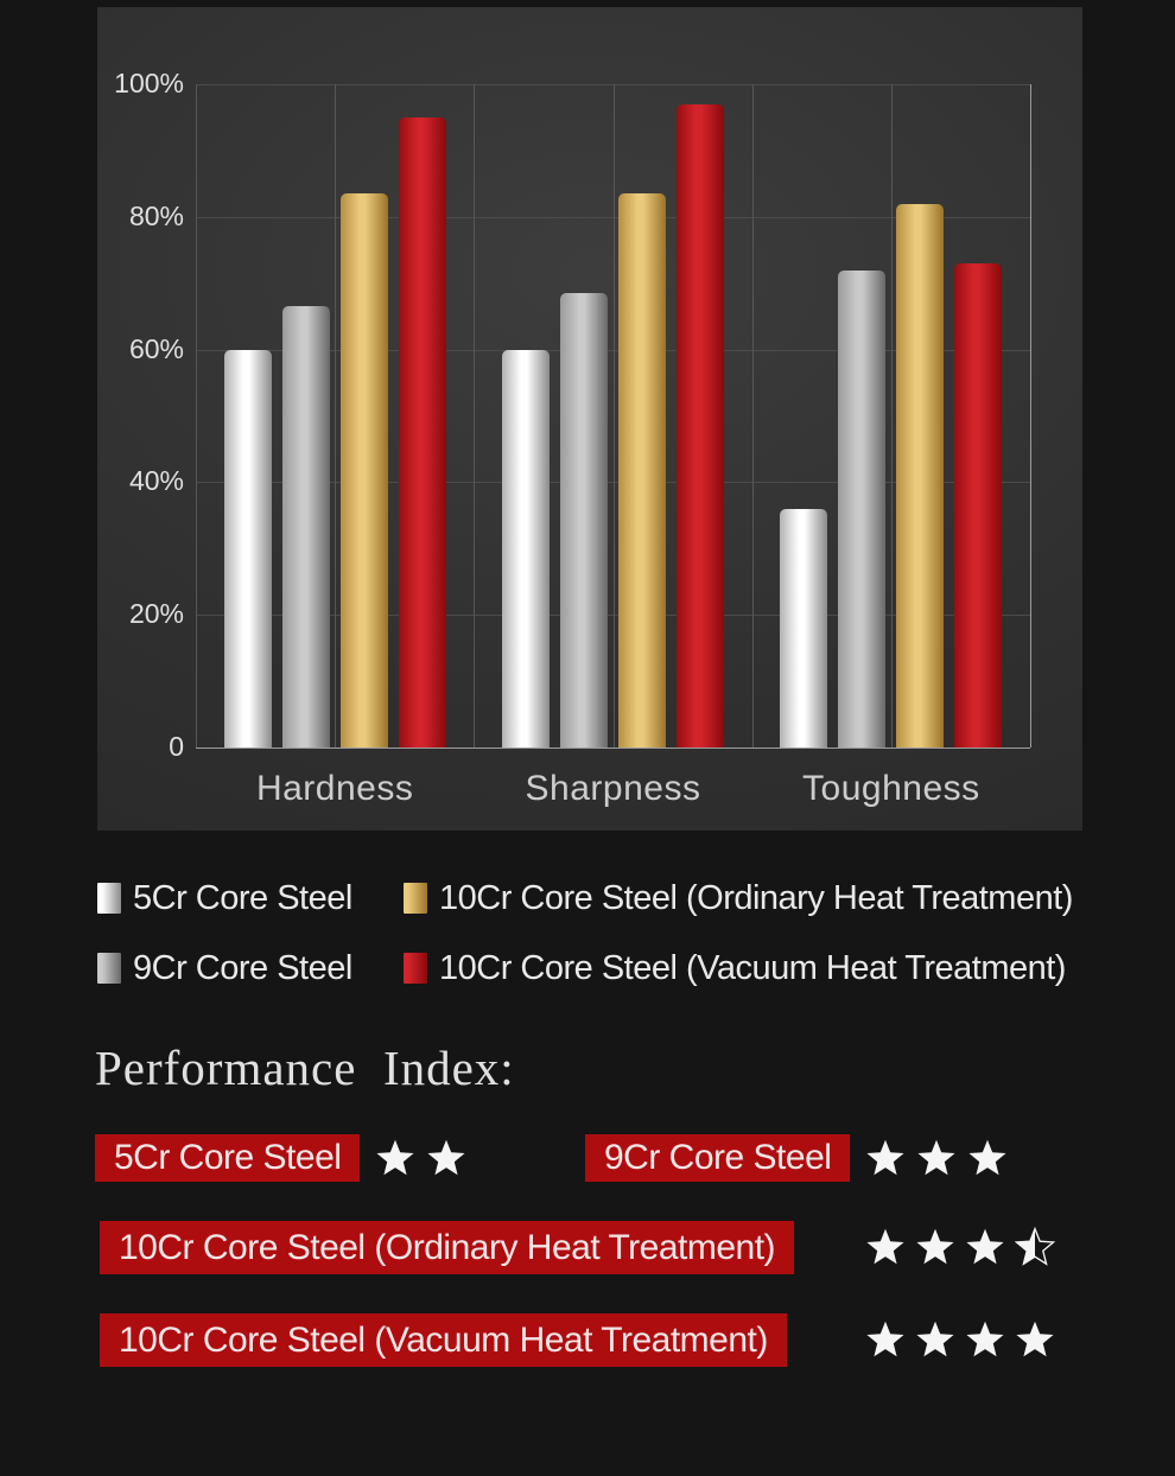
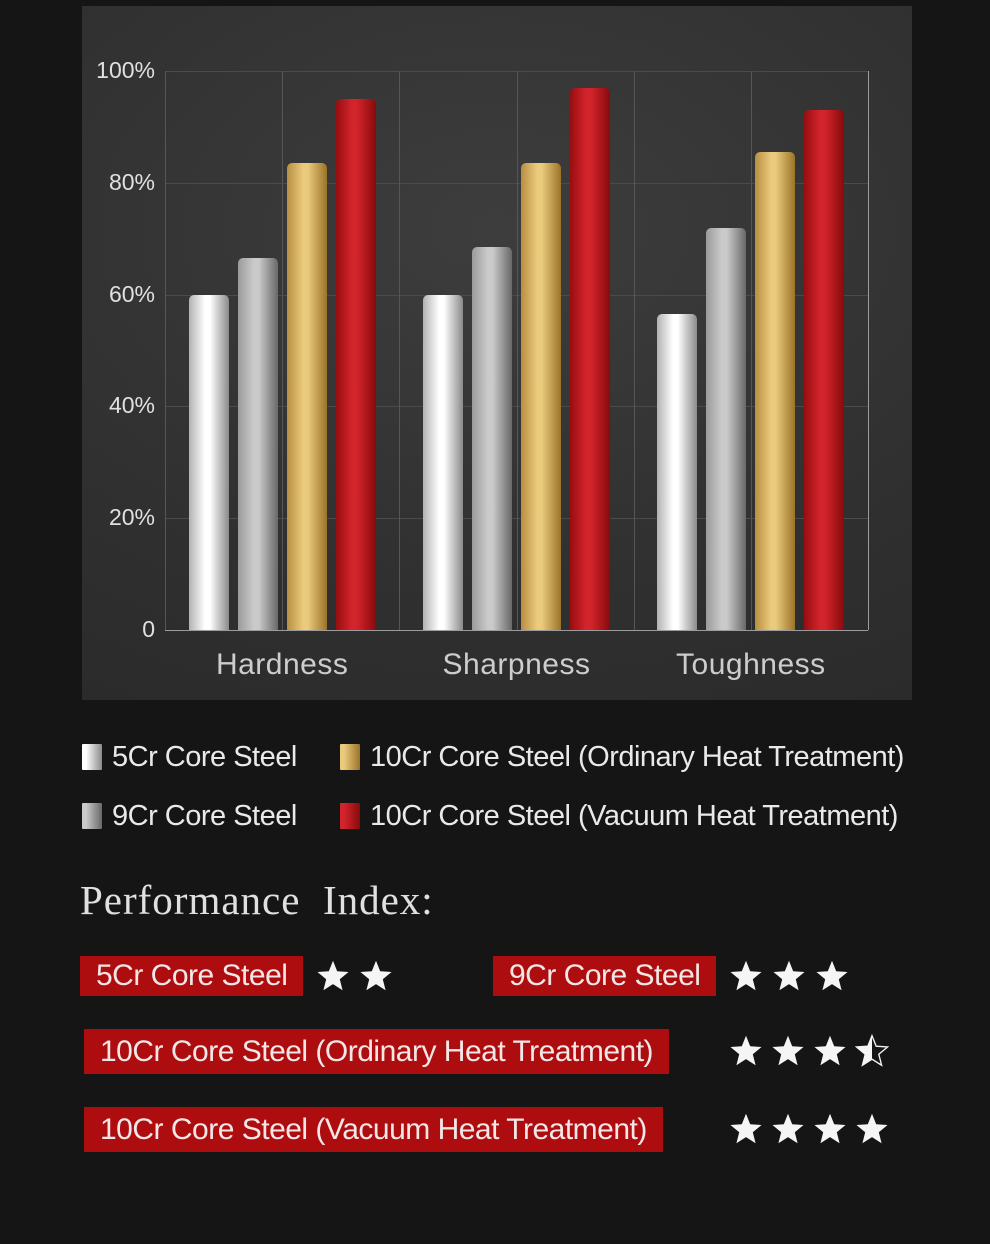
5Cr Core Steel/Toughness: 36% -> 56%
10Cr Core Steel (Ordinary Heat Treatment)/Toughness: 82% -> 86%
10Cr Core Steel (Vacuum Heat Treatment)/Toughness: 73% -> 93%
